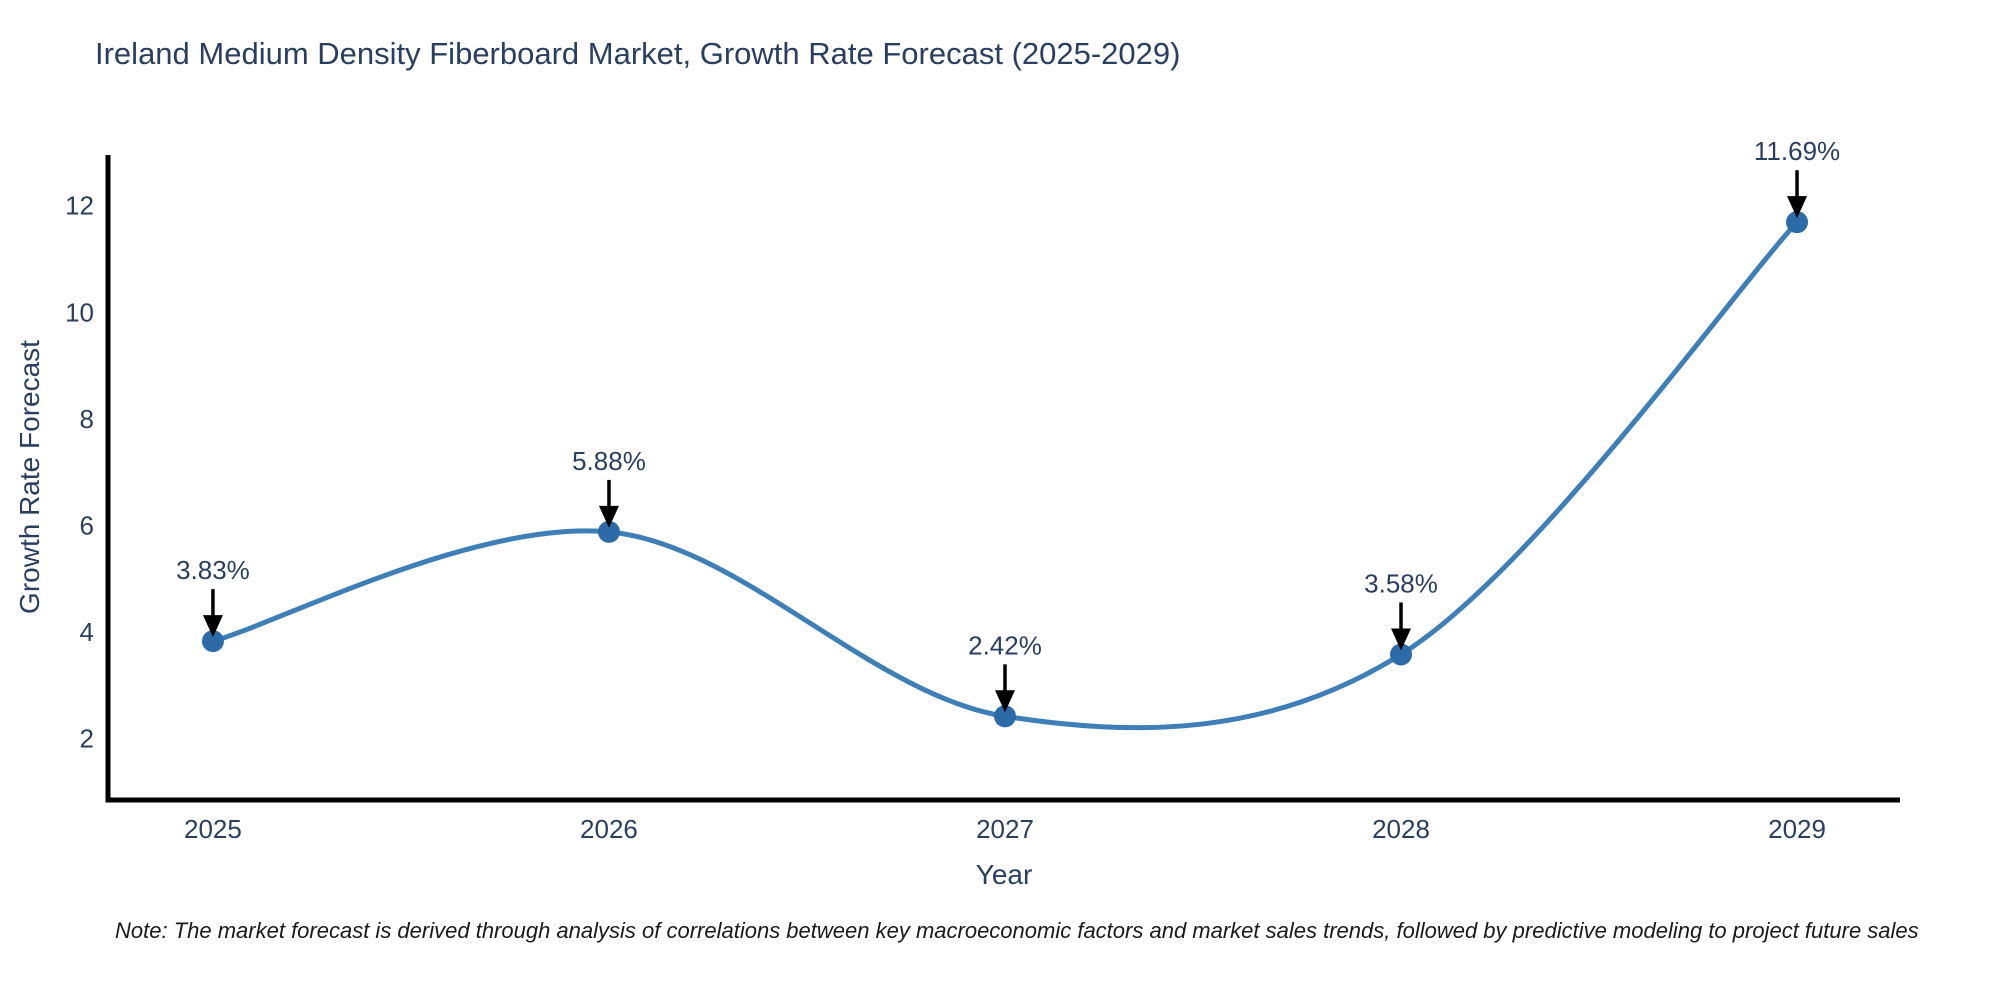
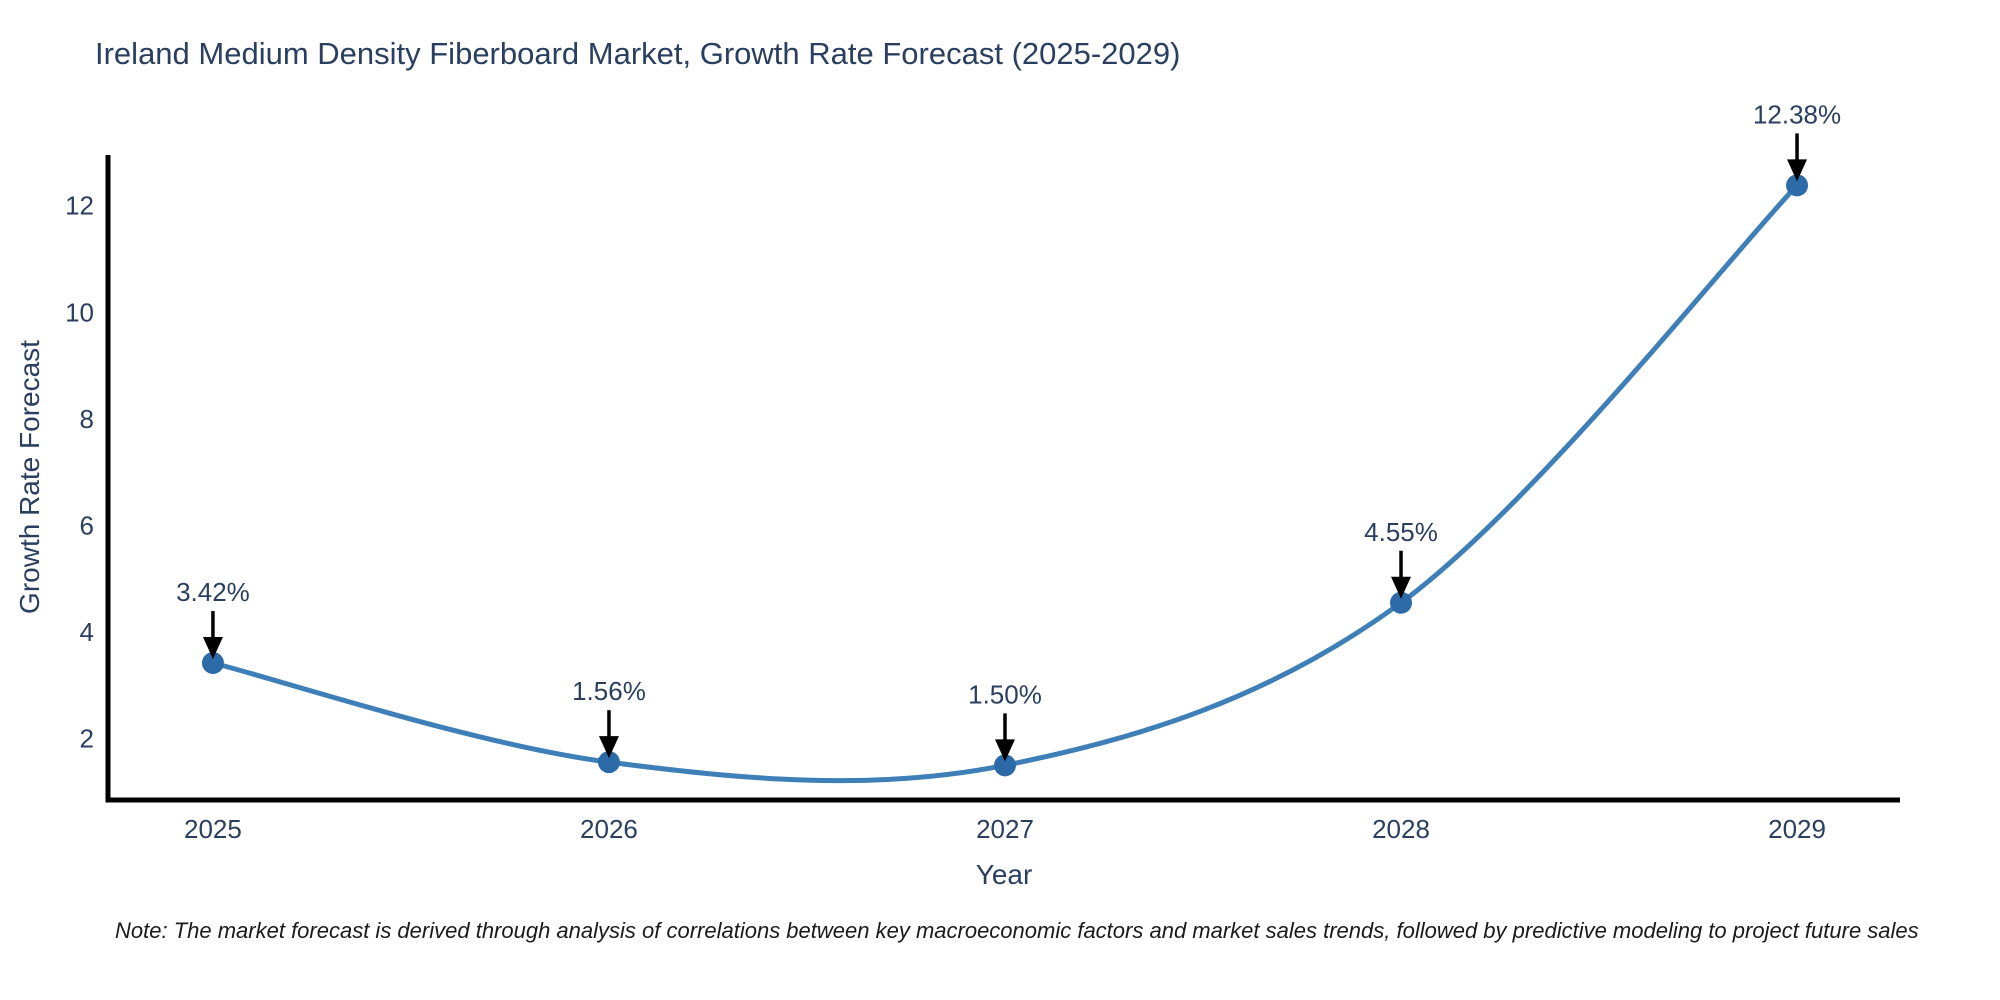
2025: 3.83% -> 3.42%
2026: 5.88% -> 1.56%
2027: 2.42% -> 1.50%
2028: 3.58% -> 4.55%
2029: 11.69% -> 12.38%
